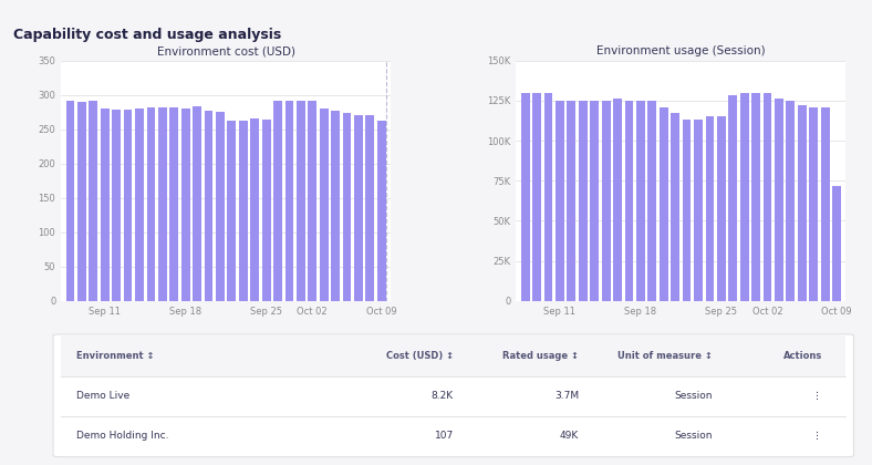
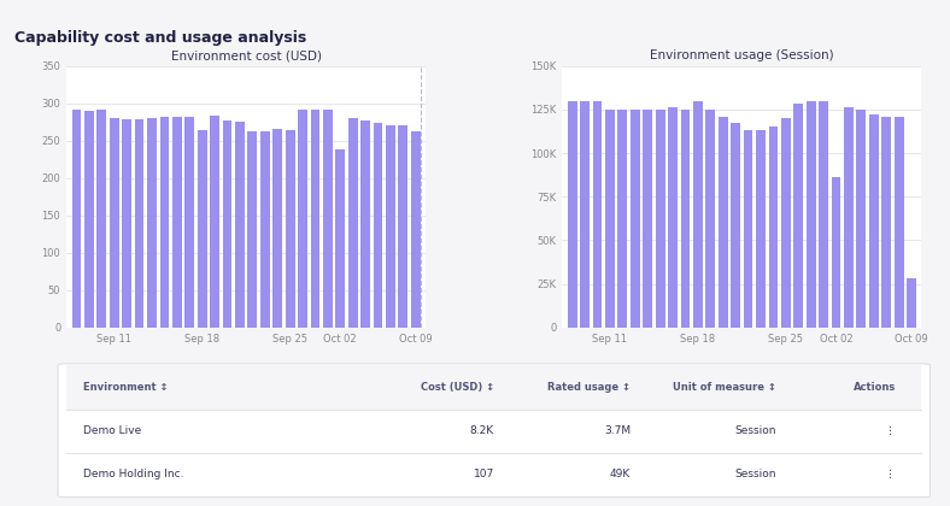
Environment cost (USD)/Sep 18: 280 -> 264
Environment cost (USD)/Oct 02: 291 -> 238
Environment usage (Session)/Sep 18: 125K -> 130K
Environment usage (Session)/Sep 25: 115K -> 120K
Environment usage (Session)/Oct 02: 130K -> 86K
Environment usage (Session)/Oct 09: 72K -> 28K
